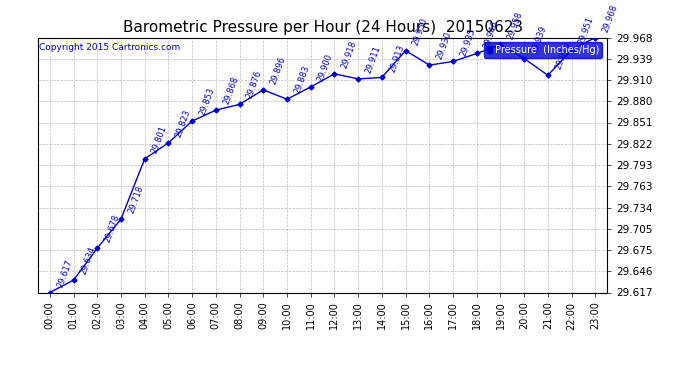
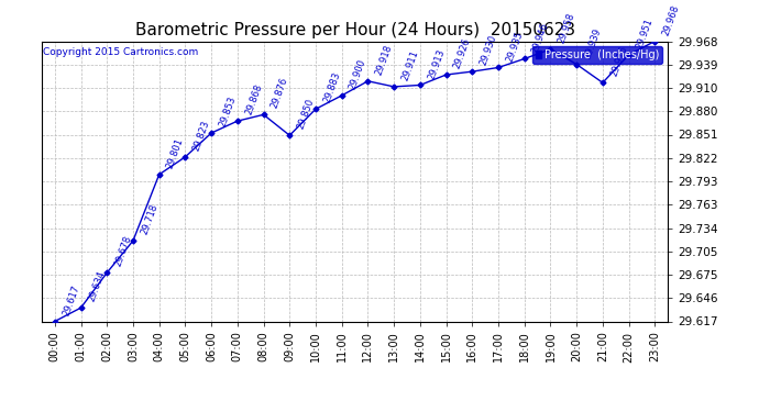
09:00: 29.896 -> 29.850
15:00: 29.950 -> 29.926
